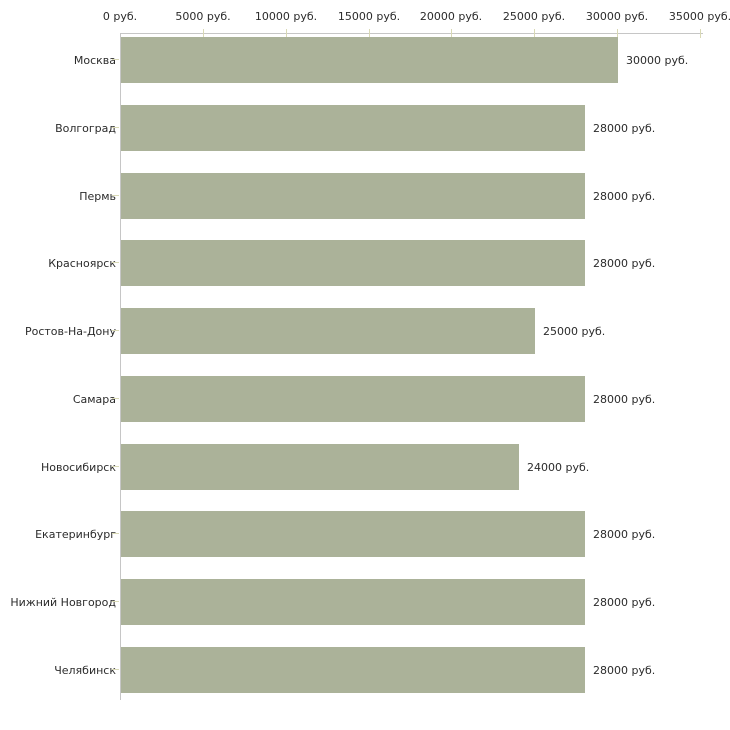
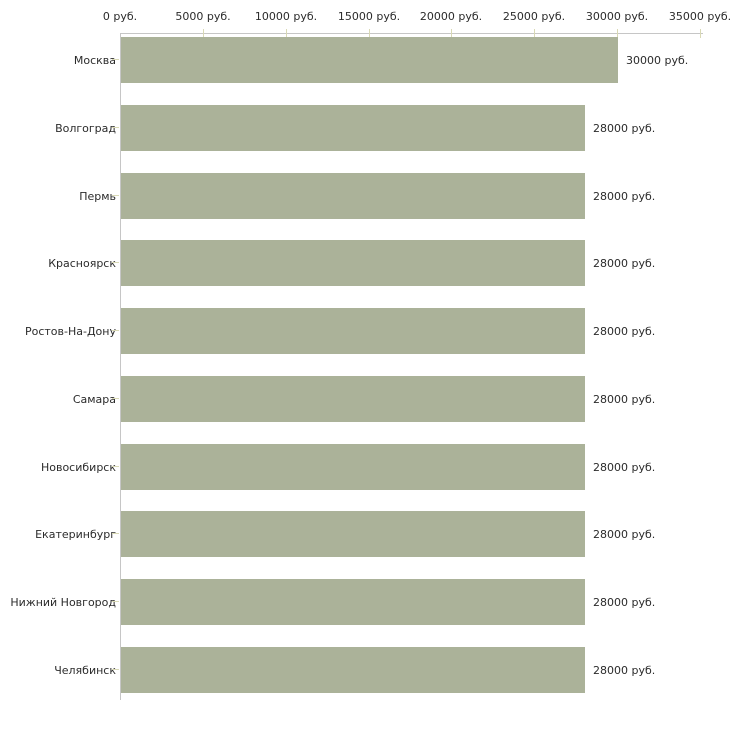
Ростов-На-Дону: 25000 -> 28000
Новосибирск: 24000 -> 28000
